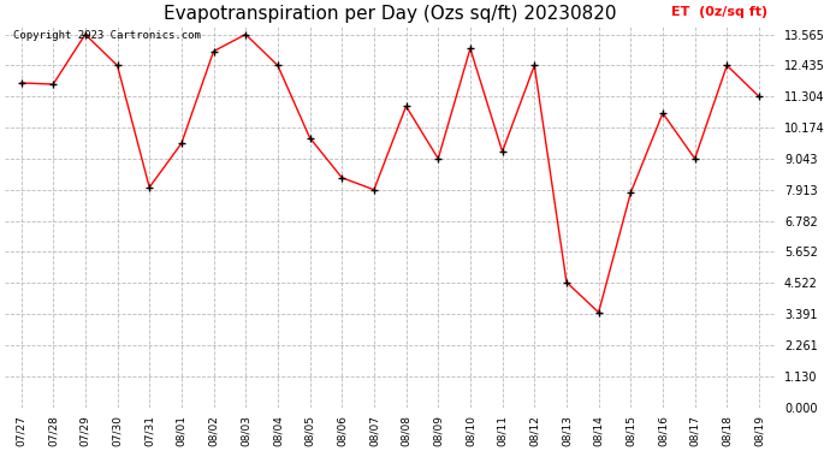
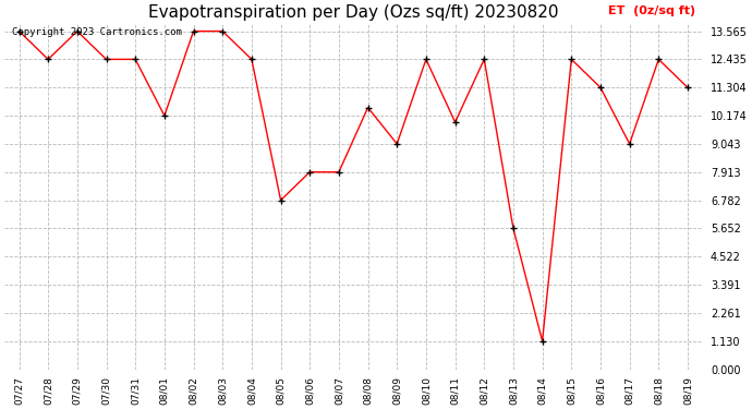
07/27: 11.80 -> 13.56
07/28: 11.75 -> 12.44
07/31: 8.00 -> 12.44
08/01: 9.60 -> 10.17
08/02: 12.95 -> 13.56
08/05: 9.80 -> 6.78
08/06: 8.35 -> 7.91
08/08: 10.95 -> 10.50
08/10: 13.05 -> 12.44
08/11: 9.30 -> 9.91
08/13: 4.55 -> 5.65
08/14: 3.45 -> 1.13
08/15: 7.80 -> 12.44
08/16: 10.70 -> 11.30
